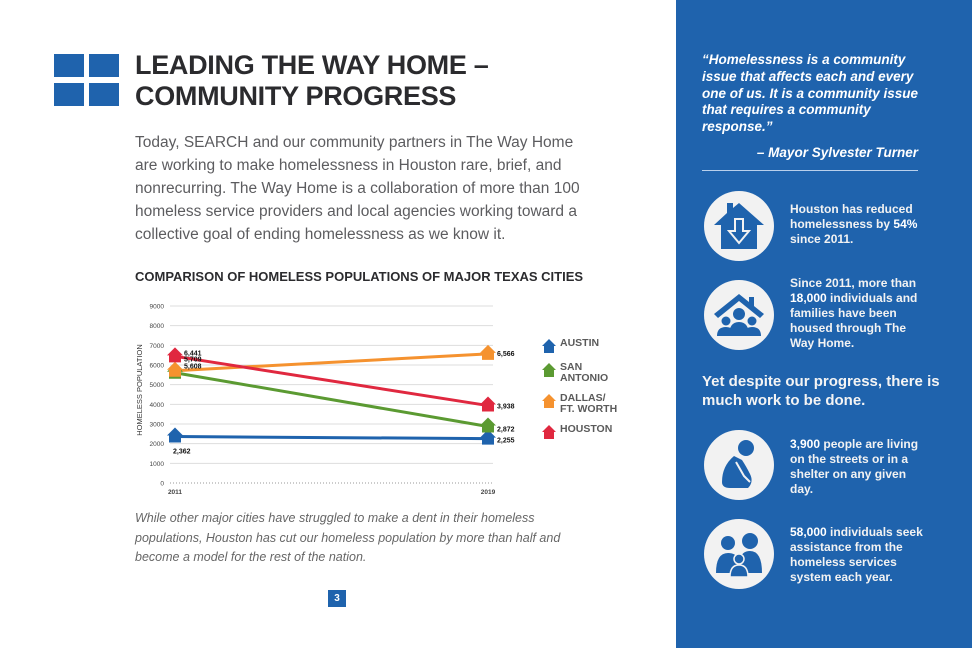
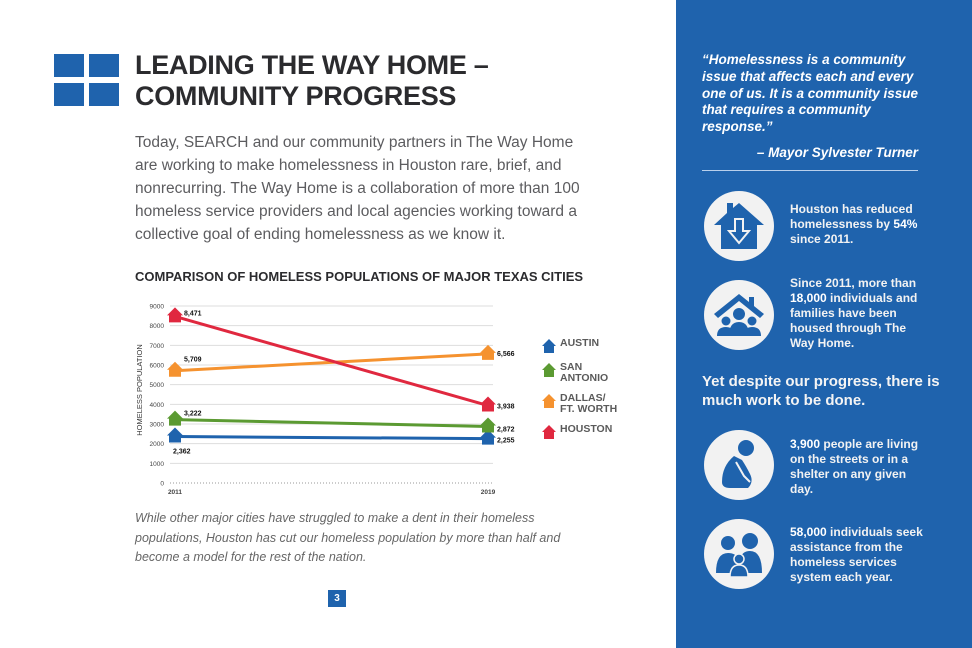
SAN ANTONIO/2011: 5,608 -> 3,222
HOUSTON/2011: 6,441 -> 8,471
